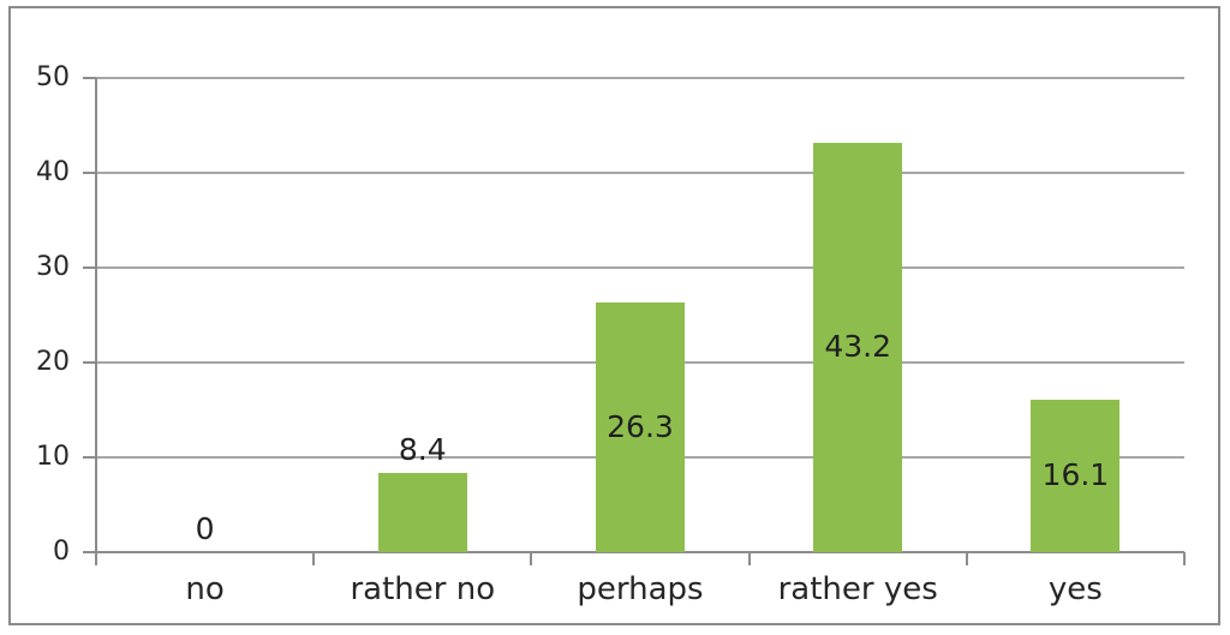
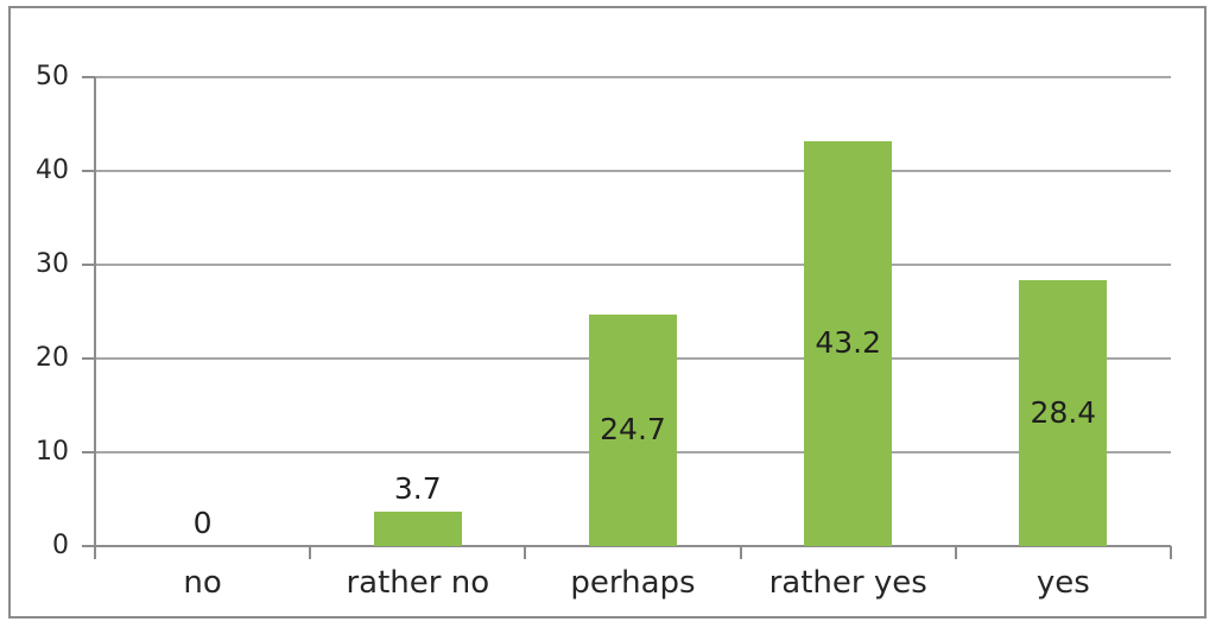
rather no: 8.4 -> 3.7
perhaps: 26.3 -> 24.7
yes: 16.1 -> 28.4
